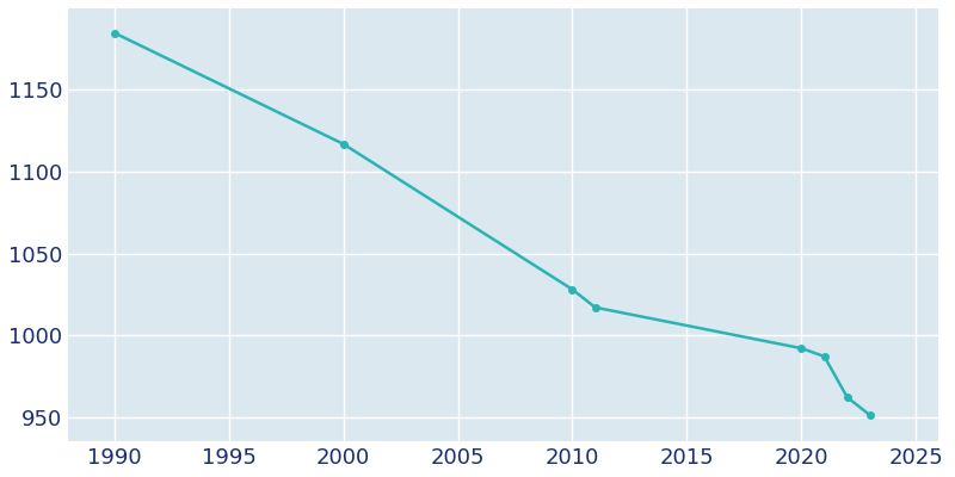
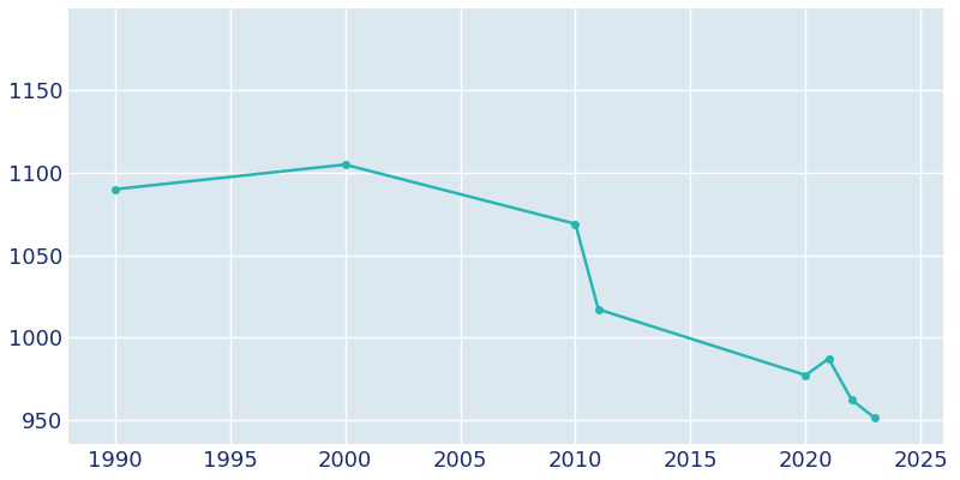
1990: 1185 -> 1090
2000: 1117 -> 1105
2010: 1028 -> 1069
2020: 992 -> 977
